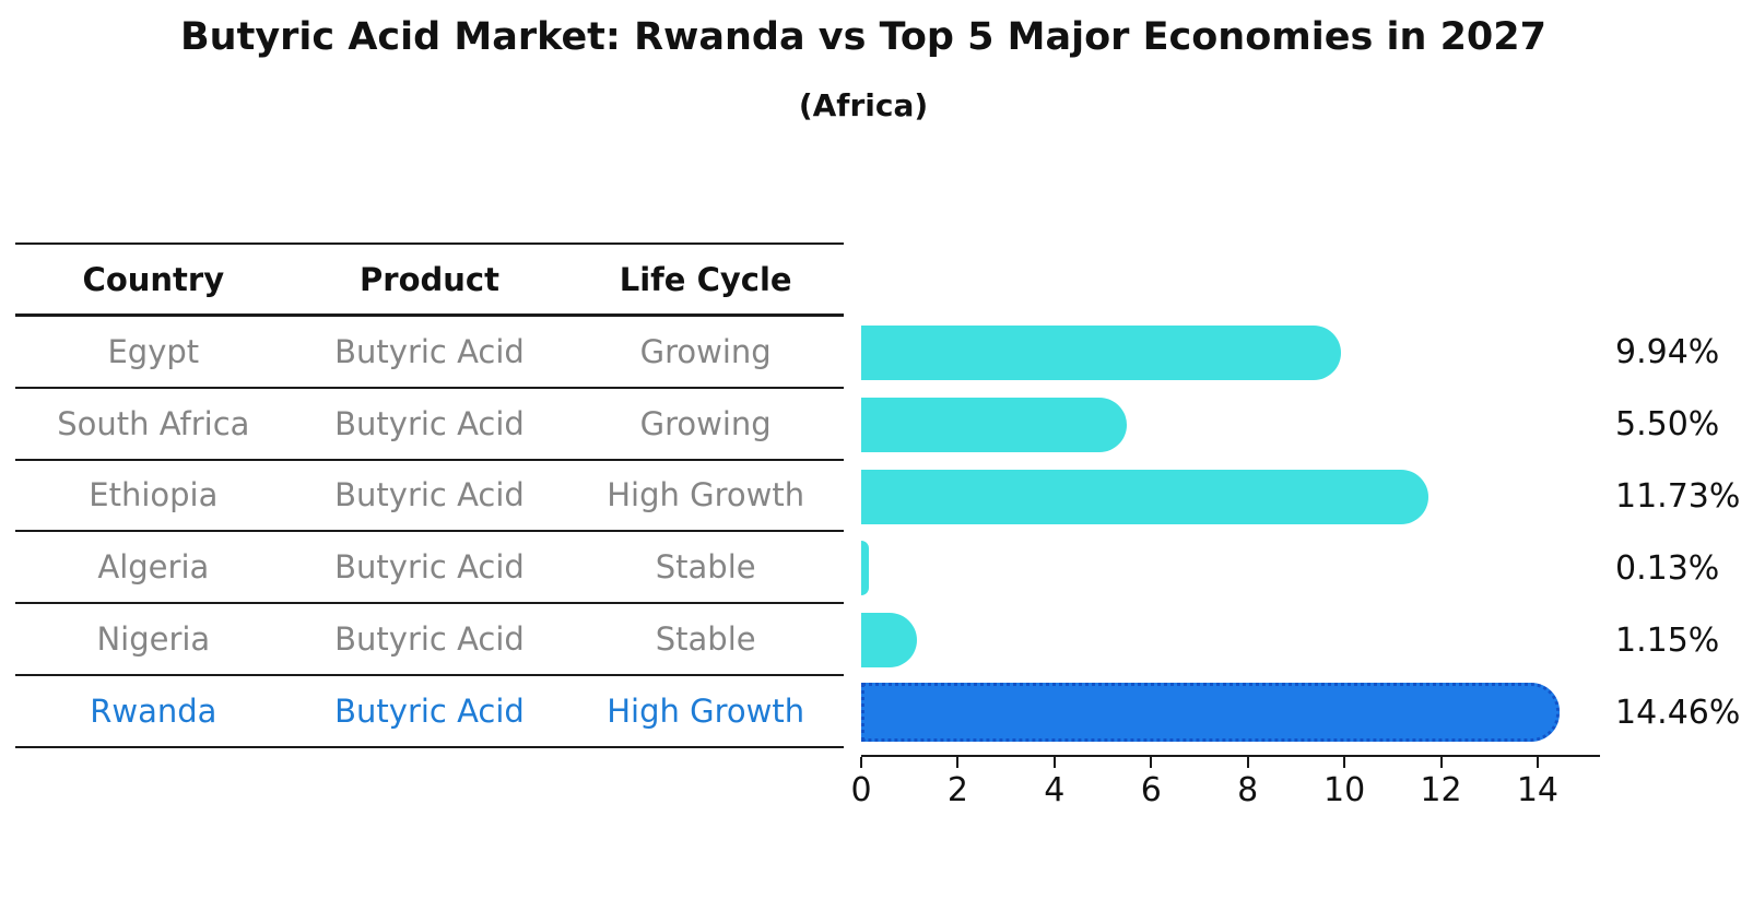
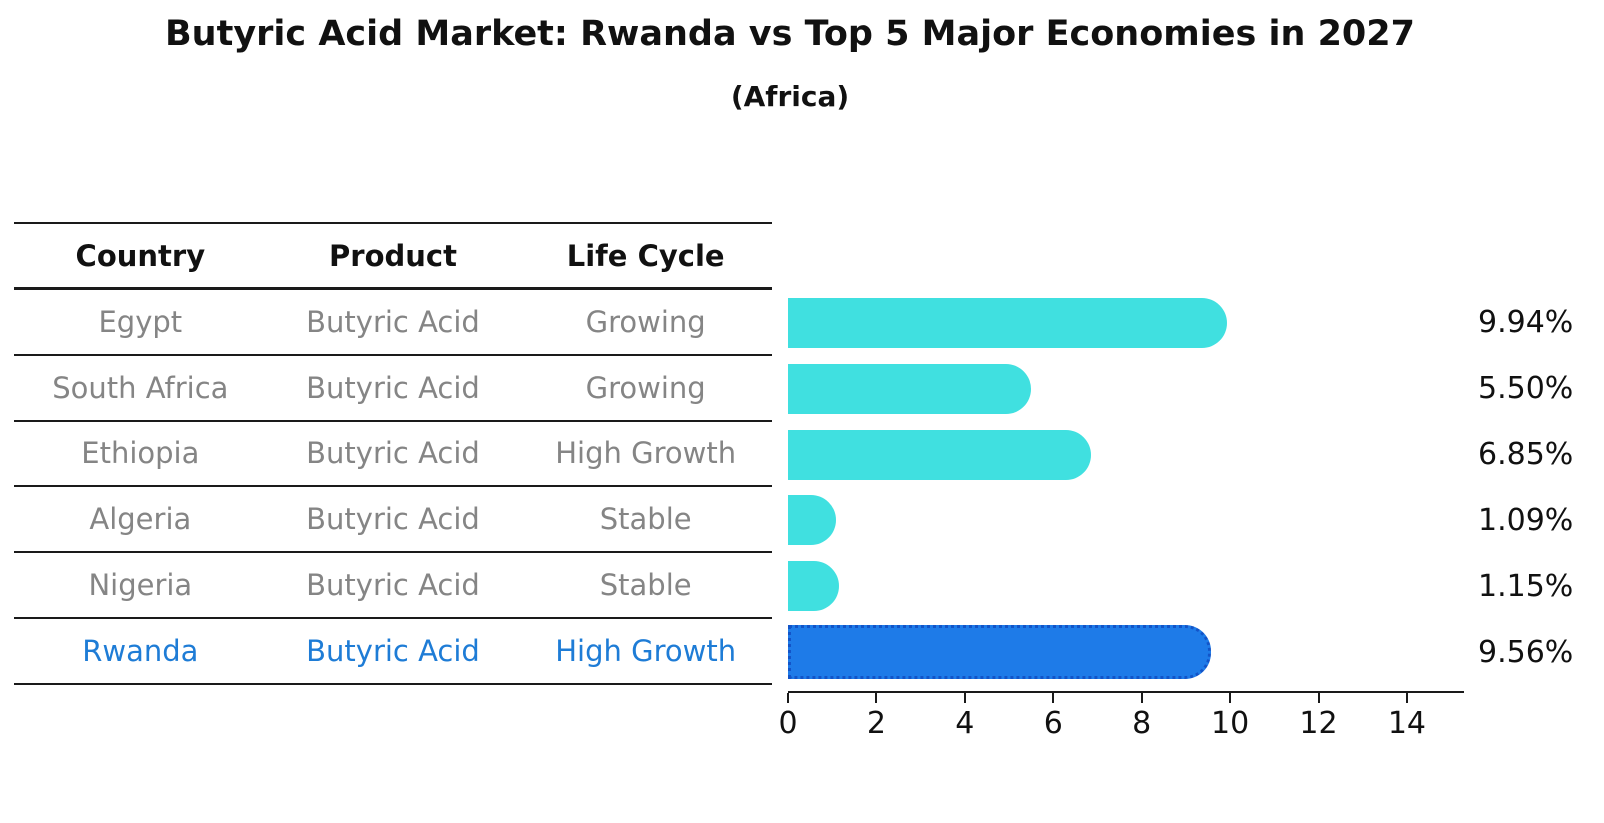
Ethiopia: 11.73% -> 6.85%
Algeria: 0.13% -> 1.09%
Rwanda: 14.46% -> 9.56%
